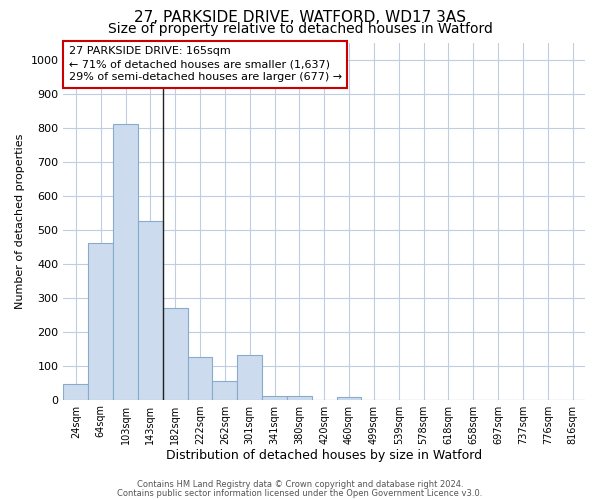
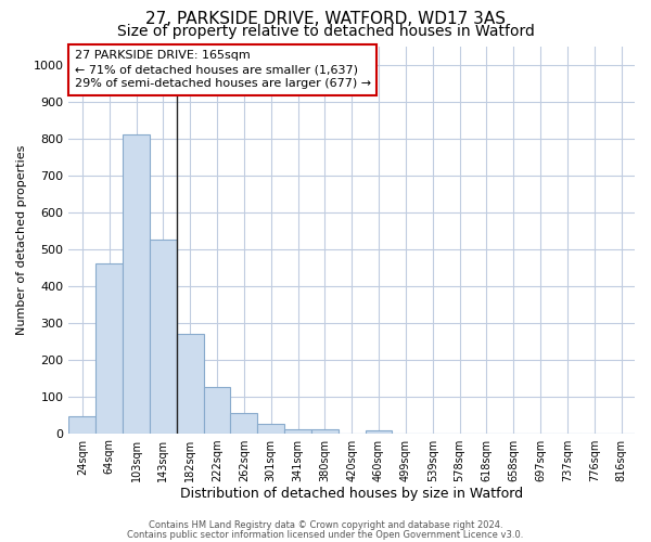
301sqm: 130 -> 25
